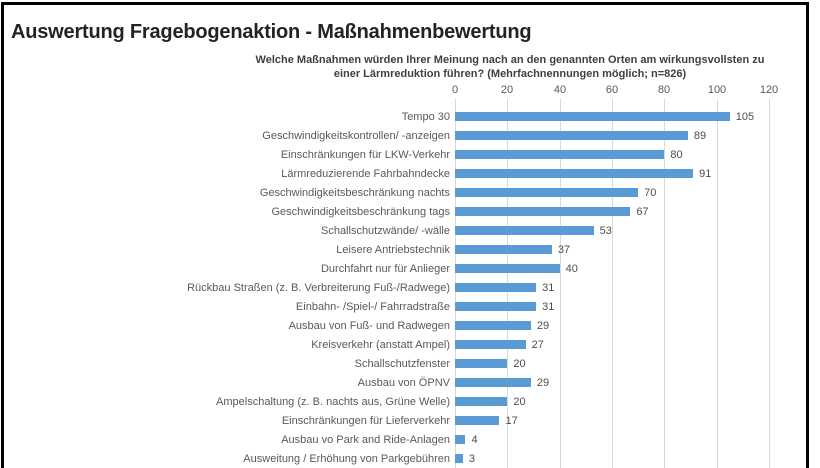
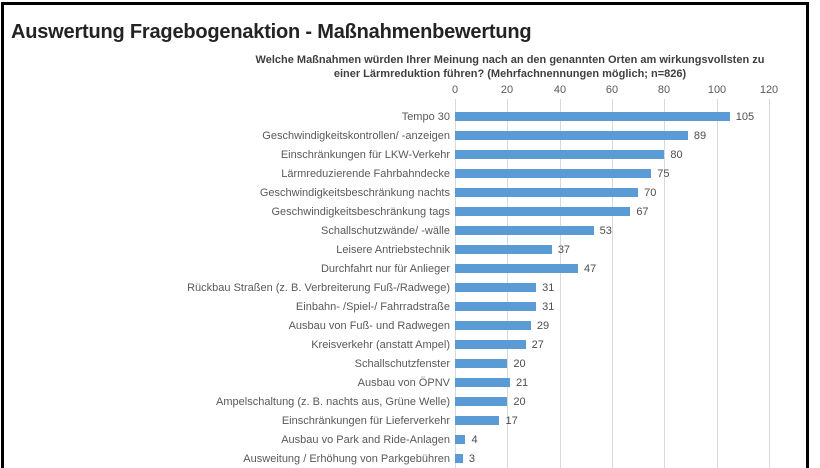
Lärmreduzierende Fahrbahndecke: 91 -> 75
Durchfahrt nur für Anlieger: 40 -> 47
Ausbau von ÖPNV: 29 -> 21
